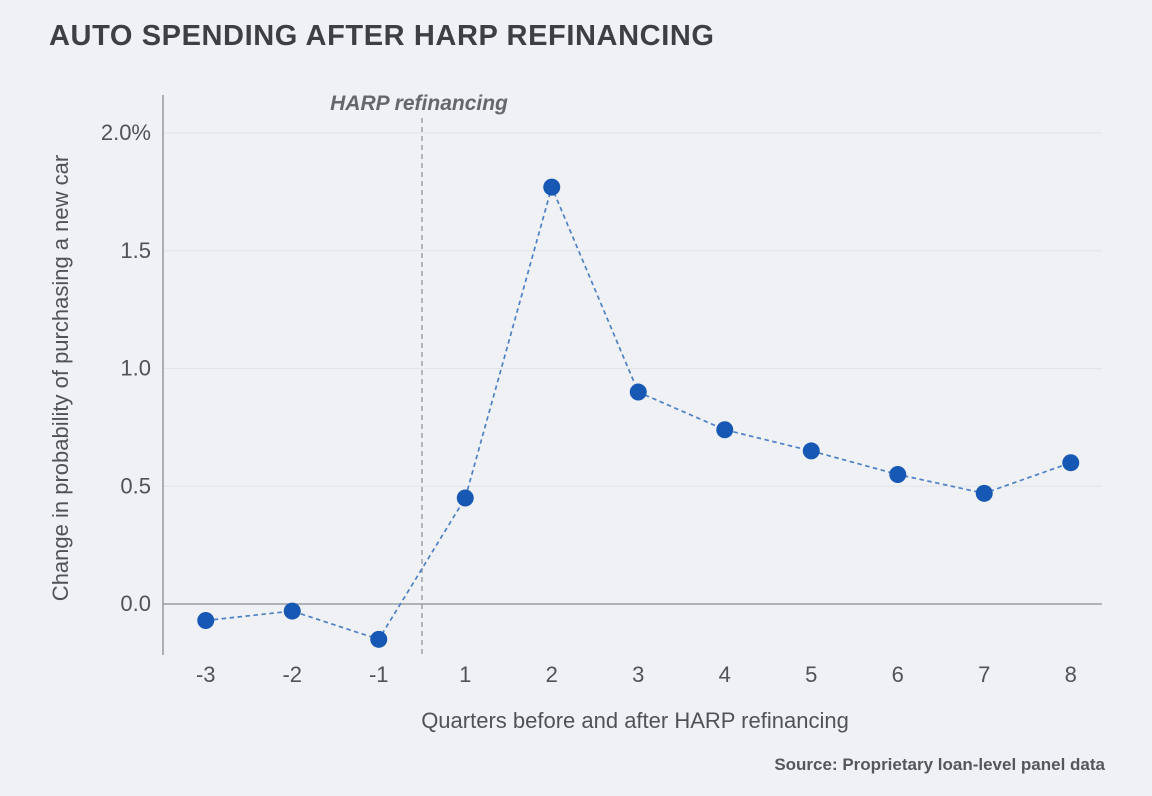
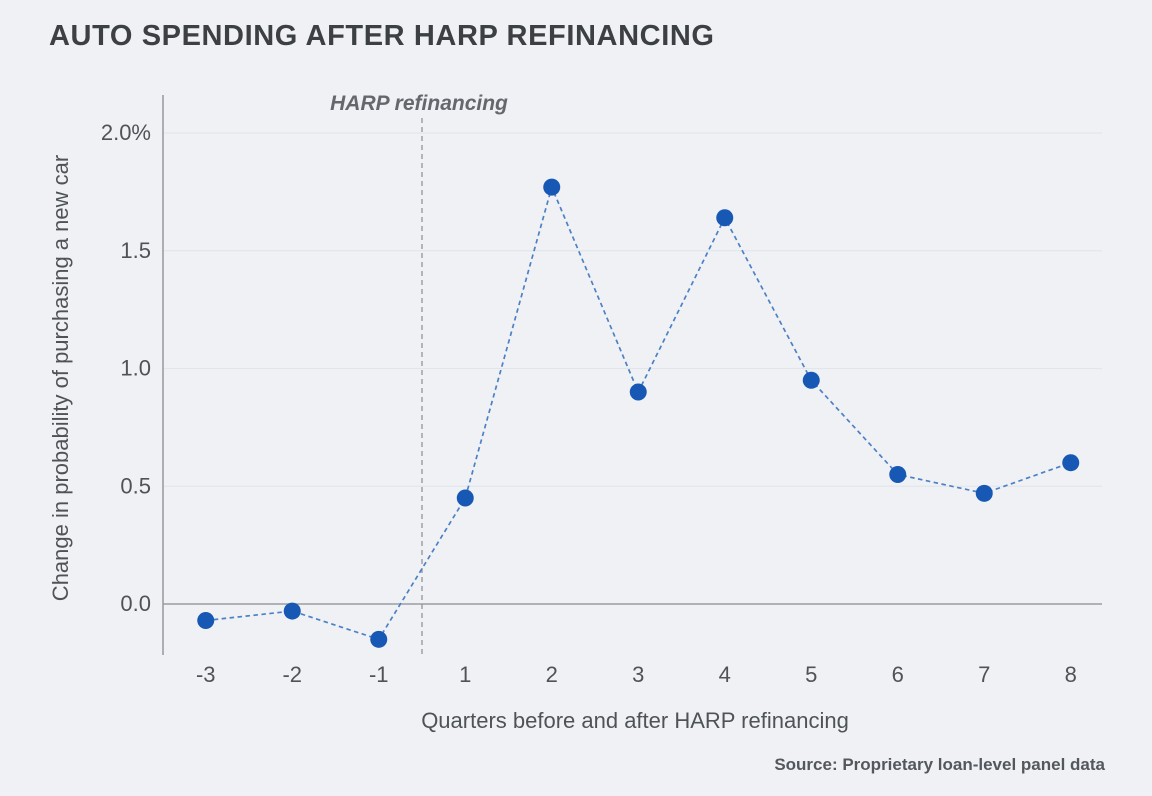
4: 0.74% -> 1.64%
5: 0.65% -> 0.95%
